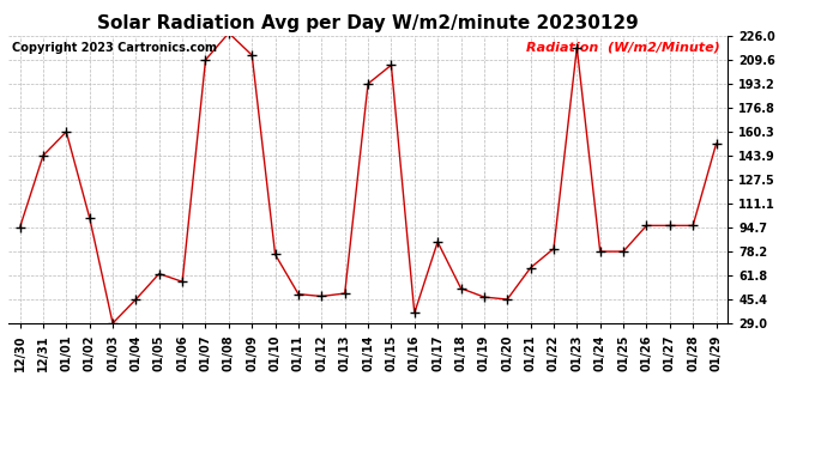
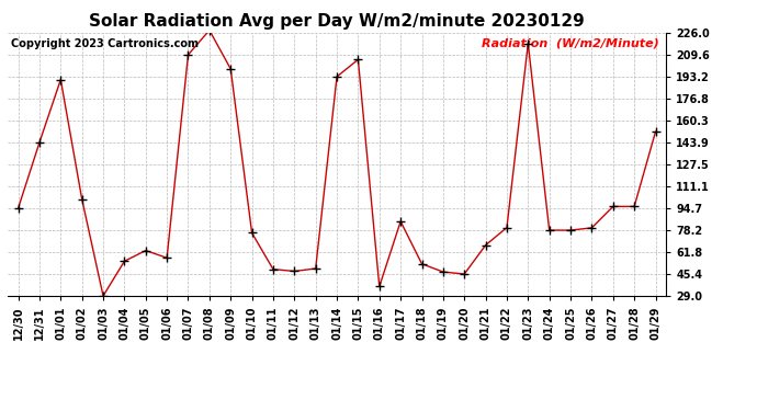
01/01: 160 -> 191
01/04: 45 -> 55
01/09: 213 -> 199
01/26: 96 -> 80
